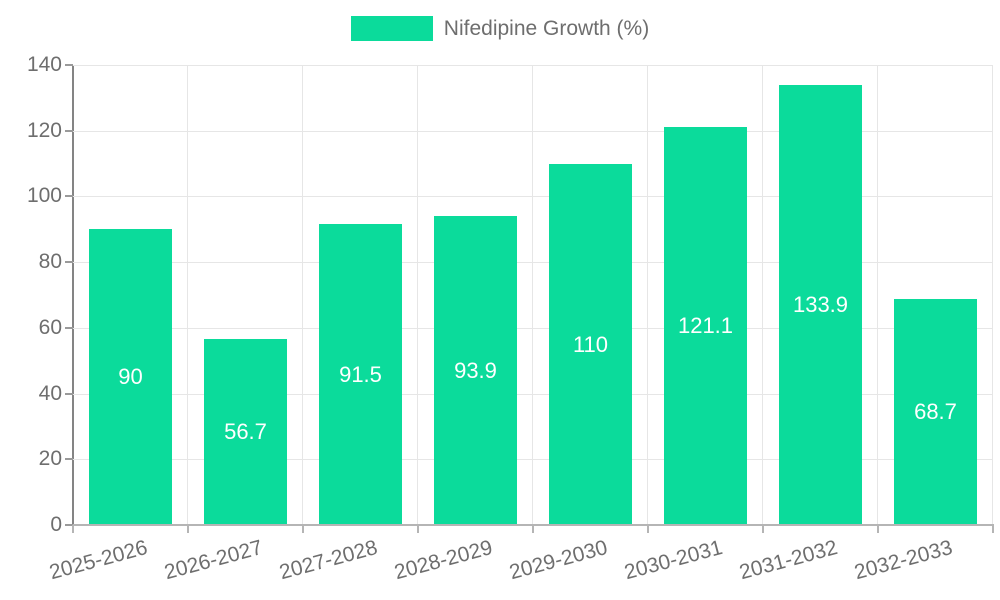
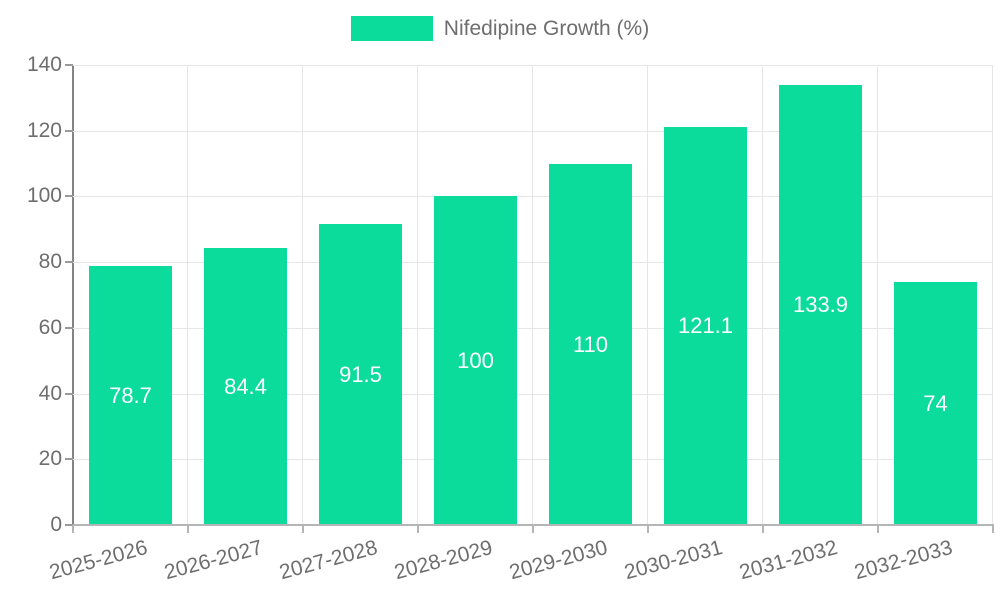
2025-2026: 90 -> 78.7
2026-2027: 56.7 -> 84.4
2028-2029: 93.9 -> 100
2032-2033: 68.7 -> 74
